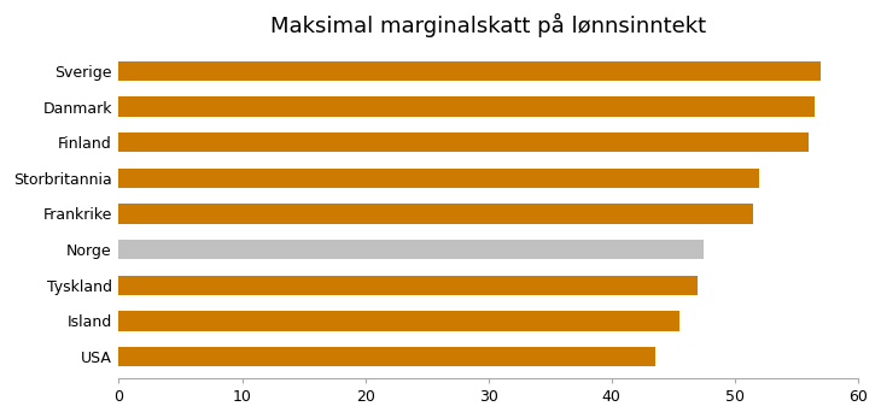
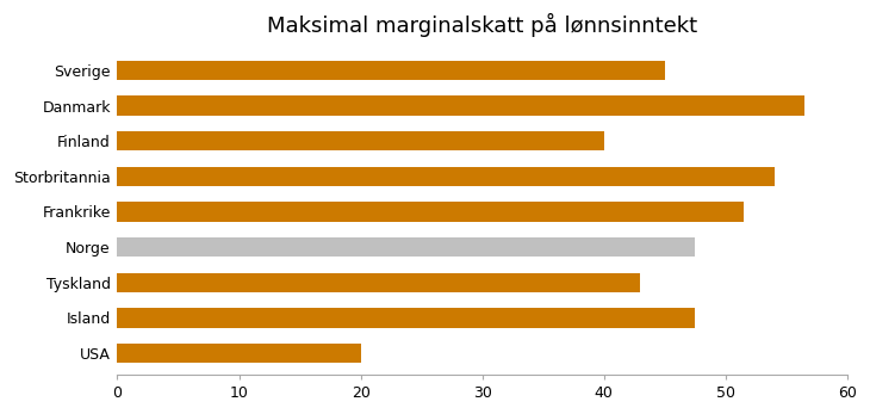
Sverige: 57.0 -> 45.0
Finland: 56.0 -> 40.0
Storbritannia: 52.0 -> 54.0
Tyskland: 47.0 -> 43.0
Island: 45.5 -> 47.5
USA: 43.5 -> 20.0
